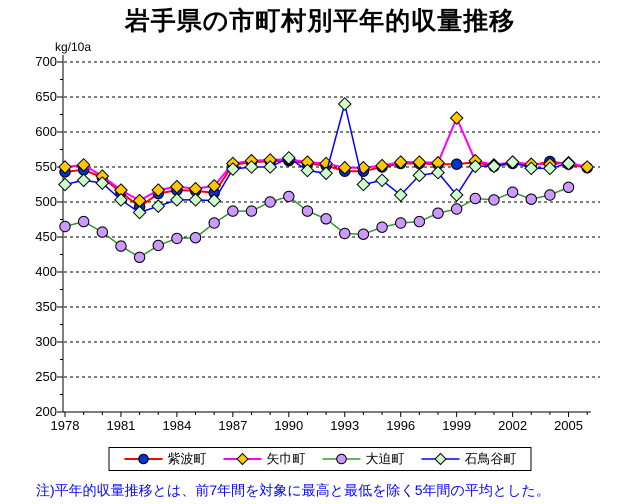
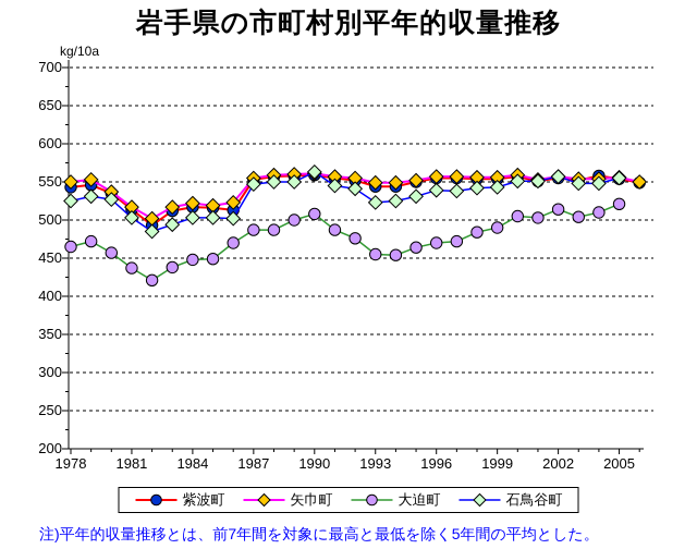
石鳥谷町/1993: 640 -> 520
石鳥谷町/1996: 510 -> 540
矢巾町/1999: 620 -> 560
石鳥谷町/1999: 510 -> 540
